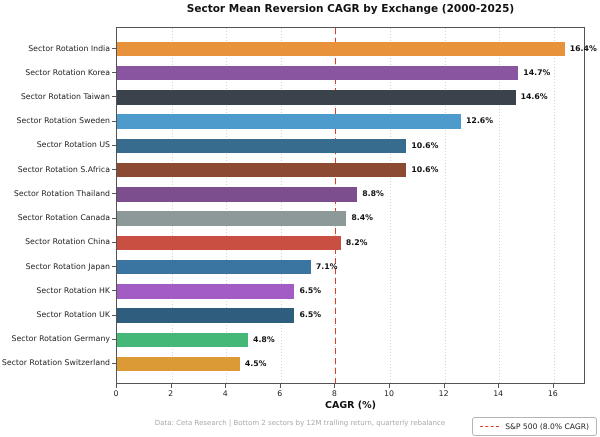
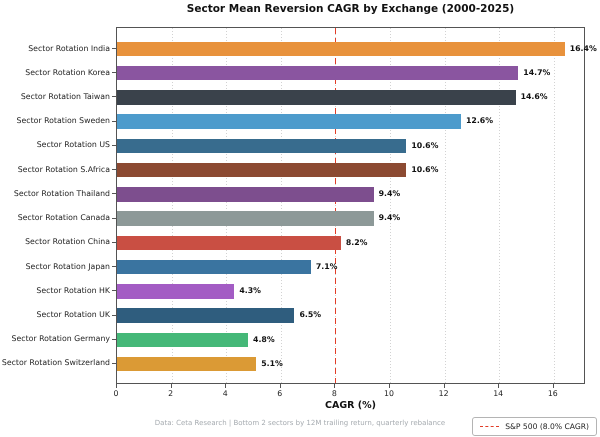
Sector Rotation Thailand: 8.8% -> 9.4%
Sector Rotation Canada: 8.4% -> 9.4%
Sector Rotation HK: 6.5% -> 4.3%
Sector Rotation Switzerland: 4.5% -> 5.1%
